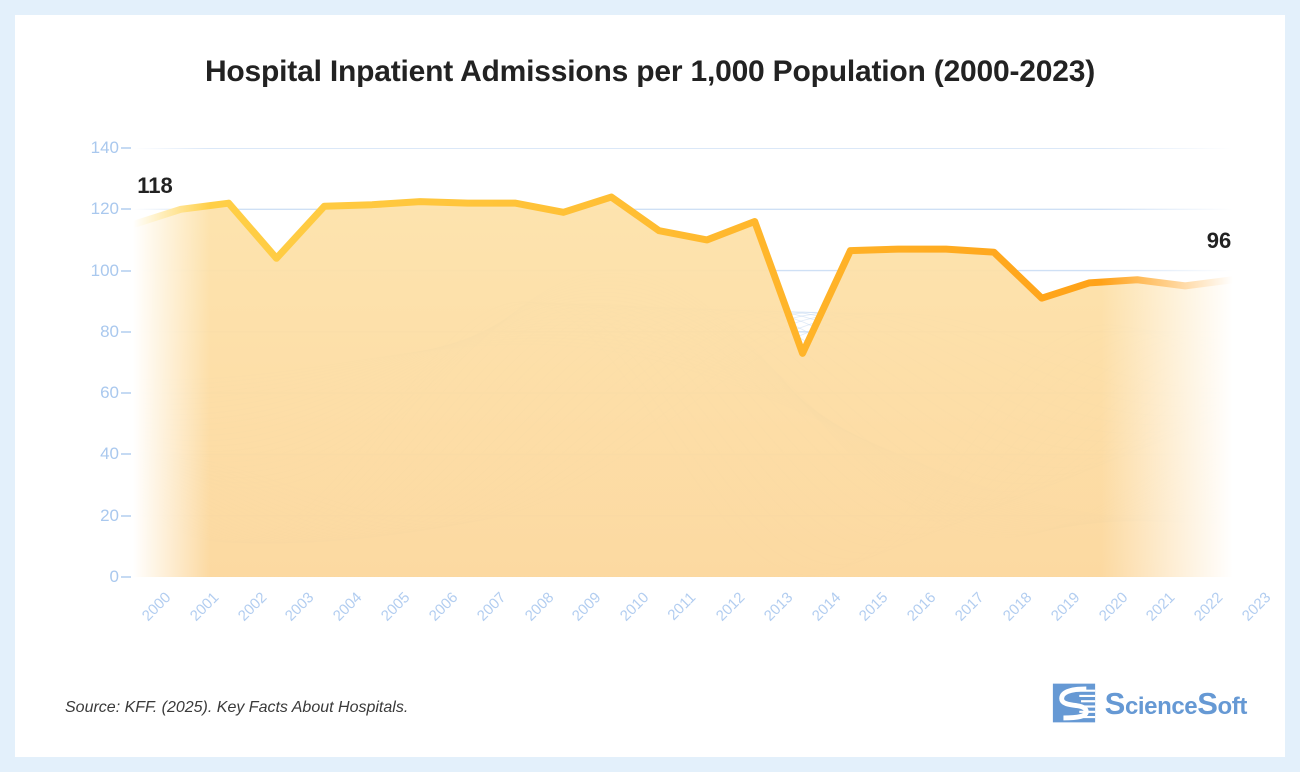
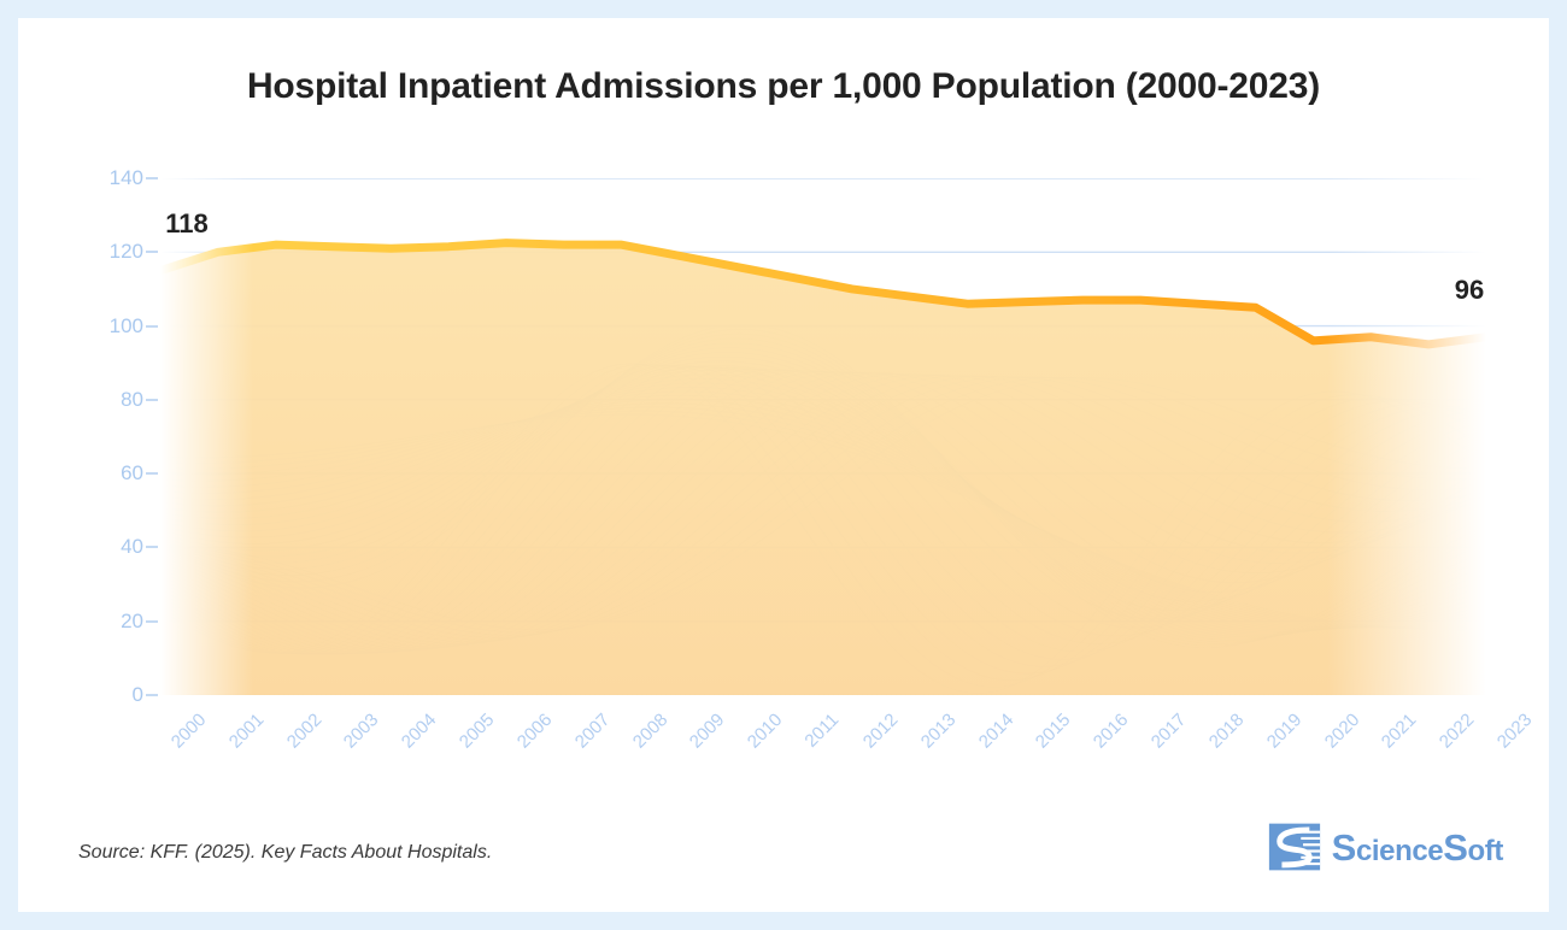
2003: 104 -> 122
2010: 124 -> 116
2013: 116 -> 108
2014: 73 -> 106
2019: 91 -> 105
